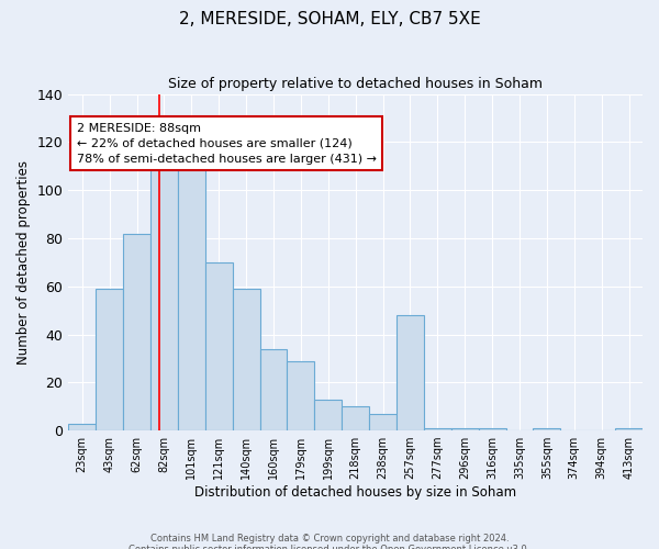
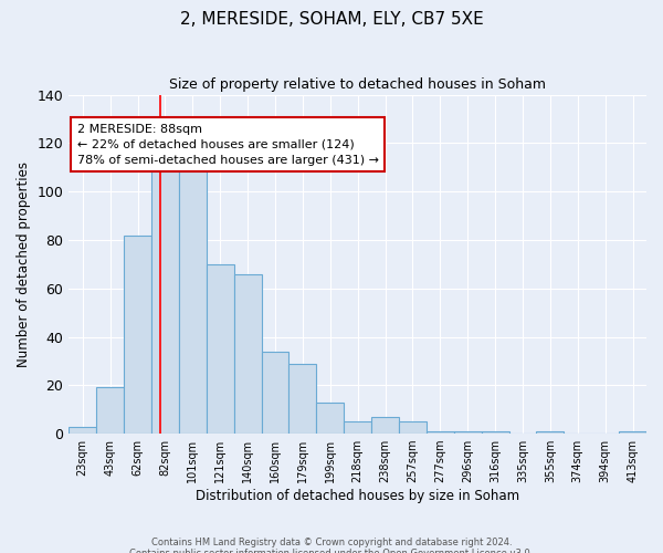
43sqm: 59 -> 19
140sqm: 59 -> 66
218sqm: 10 -> 5
257sqm: 48 -> 5
